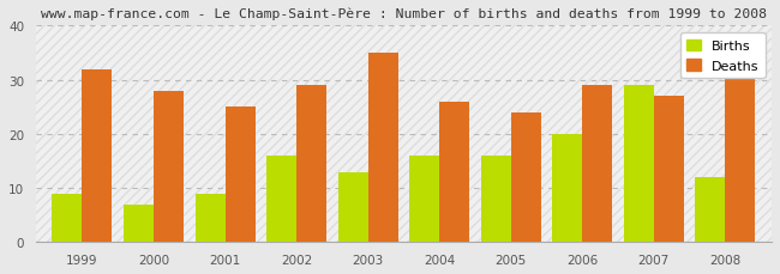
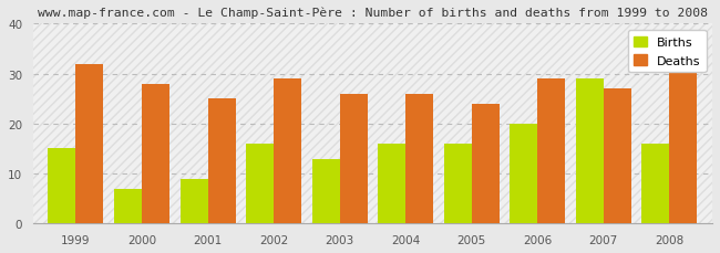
Births/1999: 9 -> 15
Deaths/2003: 35 -> 26
Births/2008: 12 -> 16
